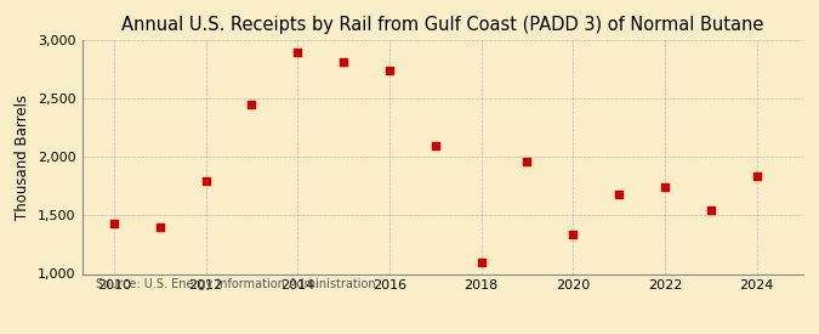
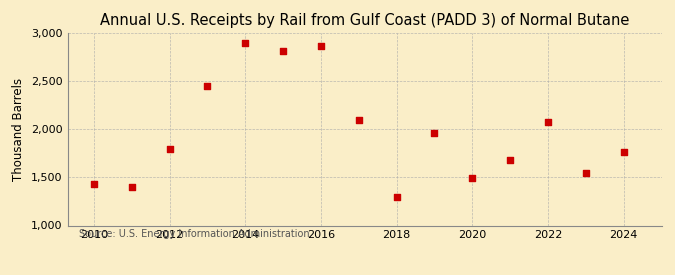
2016: 2,740 -> 2,870
2018: 1,100 -> 1,300
2020: 1,340 -> 1,490
2022: 1,740 -> 2,080
2024: 1,840 -> 1,760
